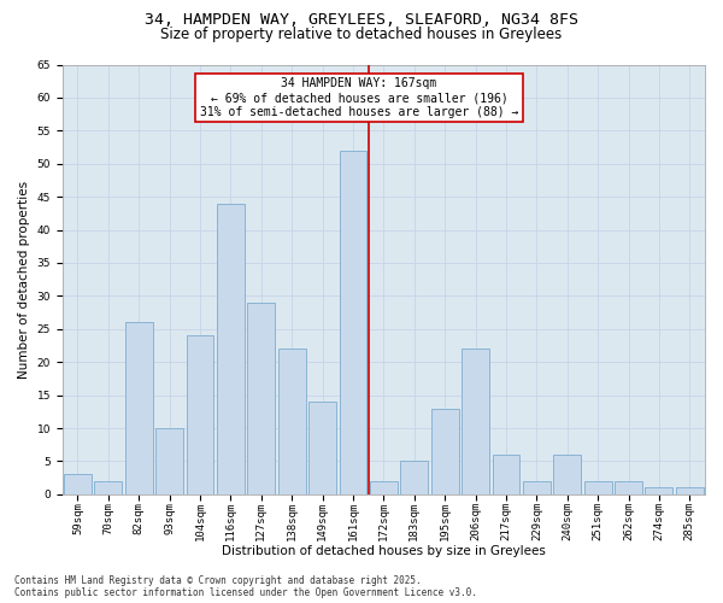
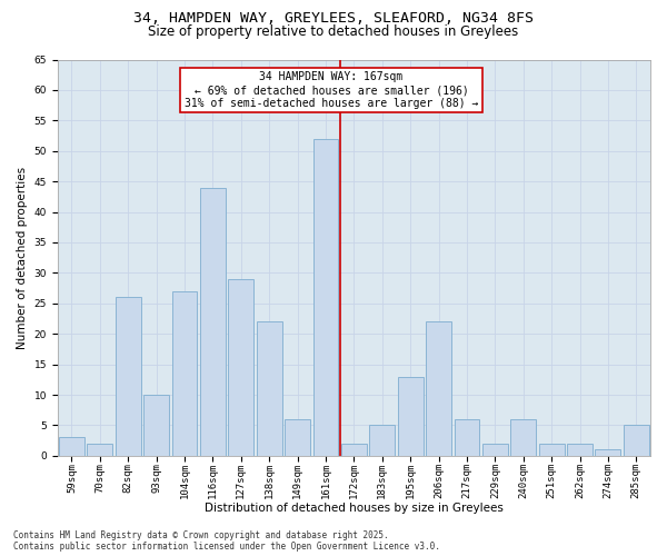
104sqm: 24 -> 27
149sqm: 14 -> 6
285sqm: 1 -> 5
